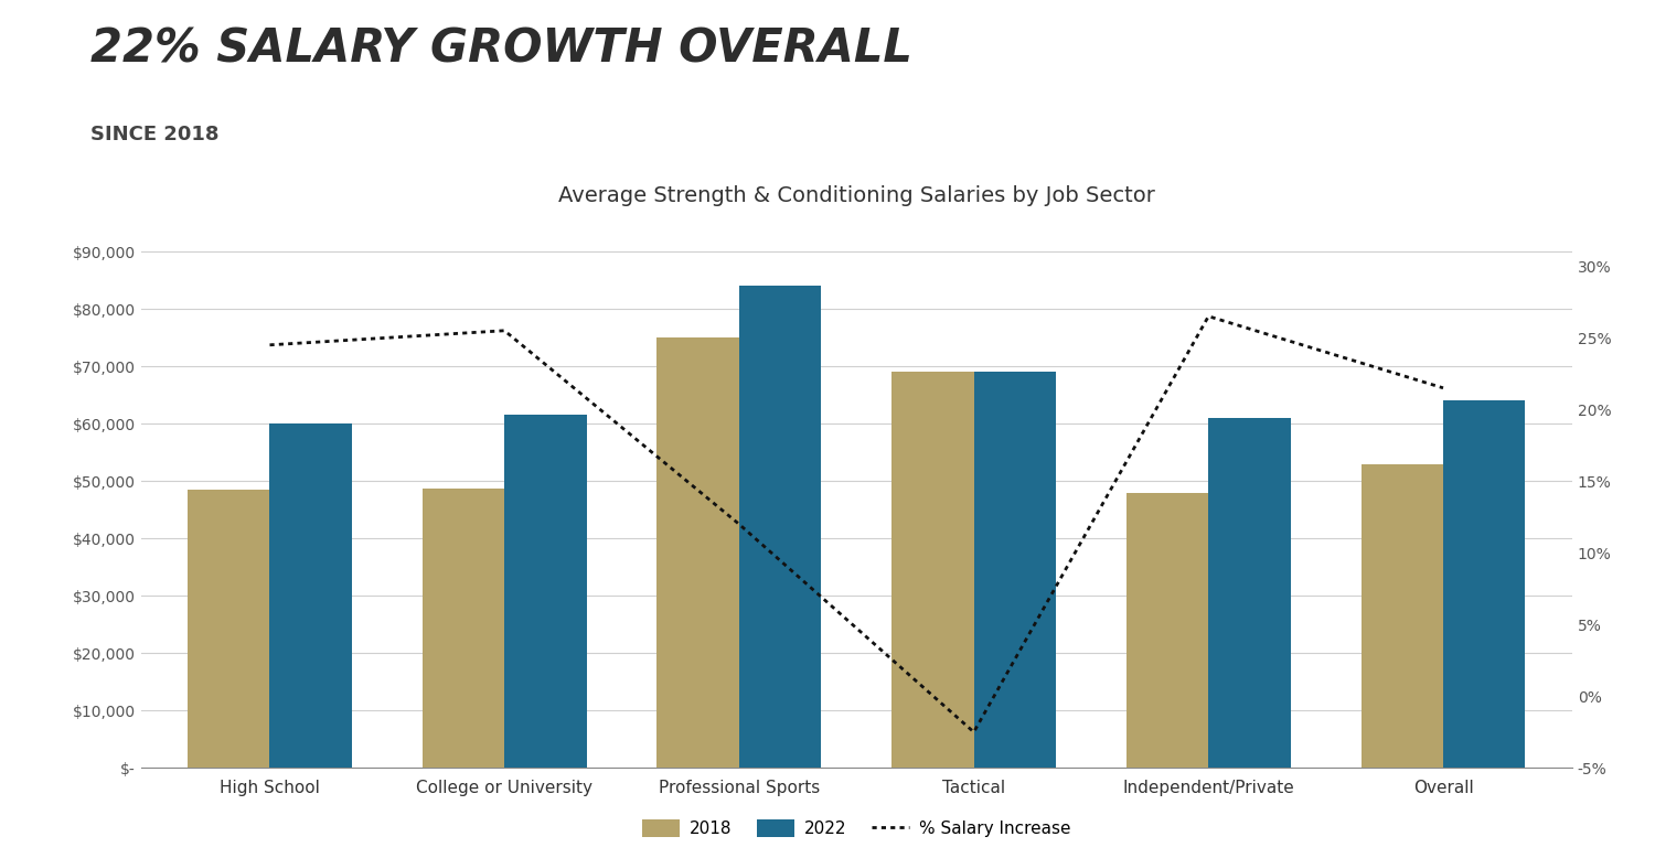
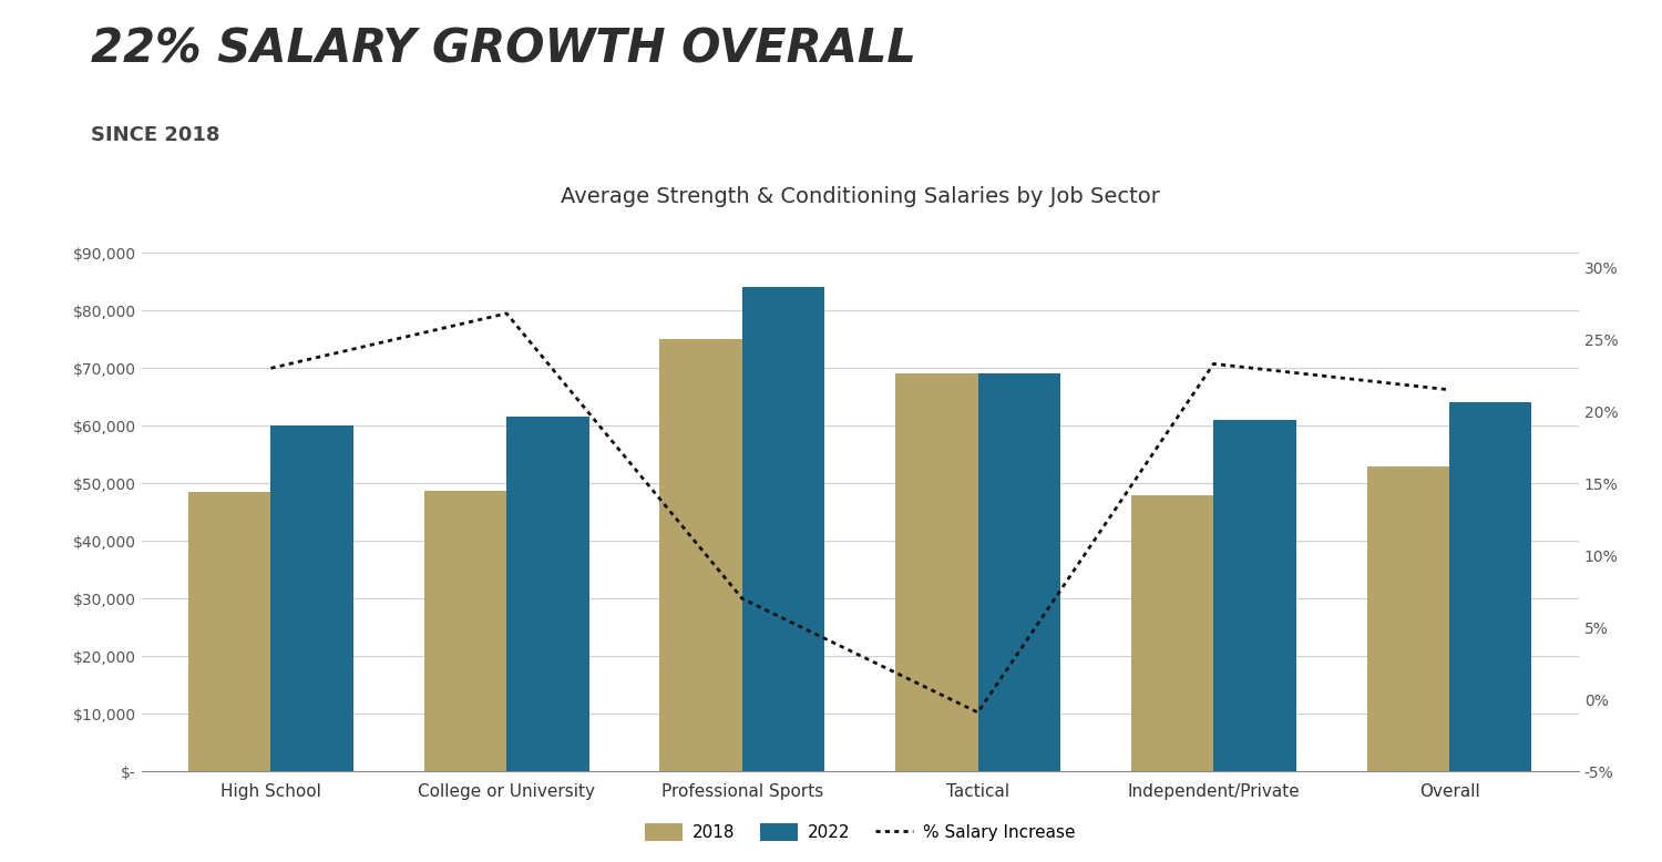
% Salary Increase/High School: 24.5% -> 23.0%
% Salary Increase/College or University: 25.5% -> 26.8%
% Salary Increase/Professional Sports: 12.0% -> 7.0%
% Salary Increase/Tactical: -2.5% -> -0.9%
% Salary Increase/Independent/Private: 26.5% -> 23.3%
